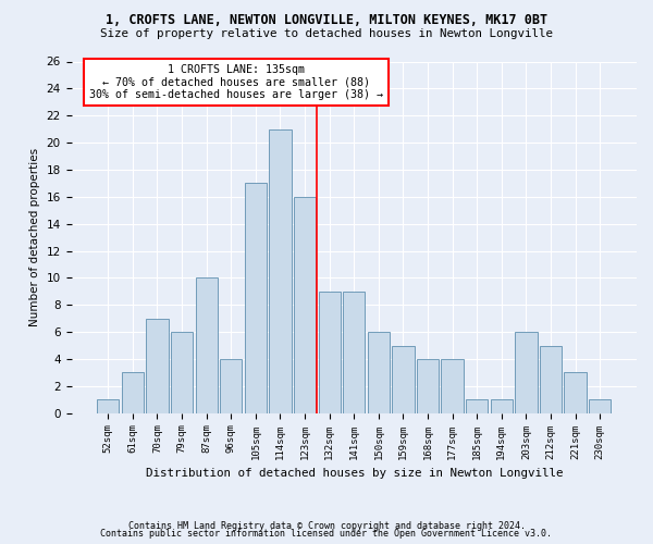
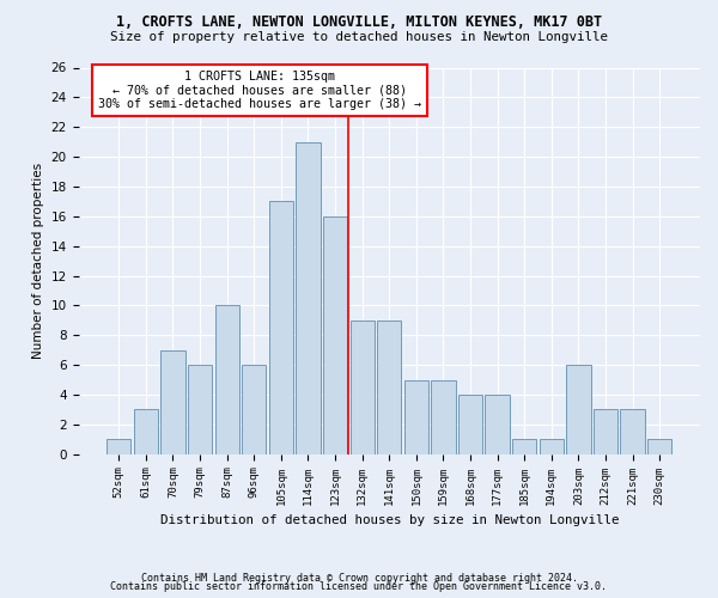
96sqm: 4 -> 6
150sqm: 6 -> 5
212sqm: 5 -> 3
